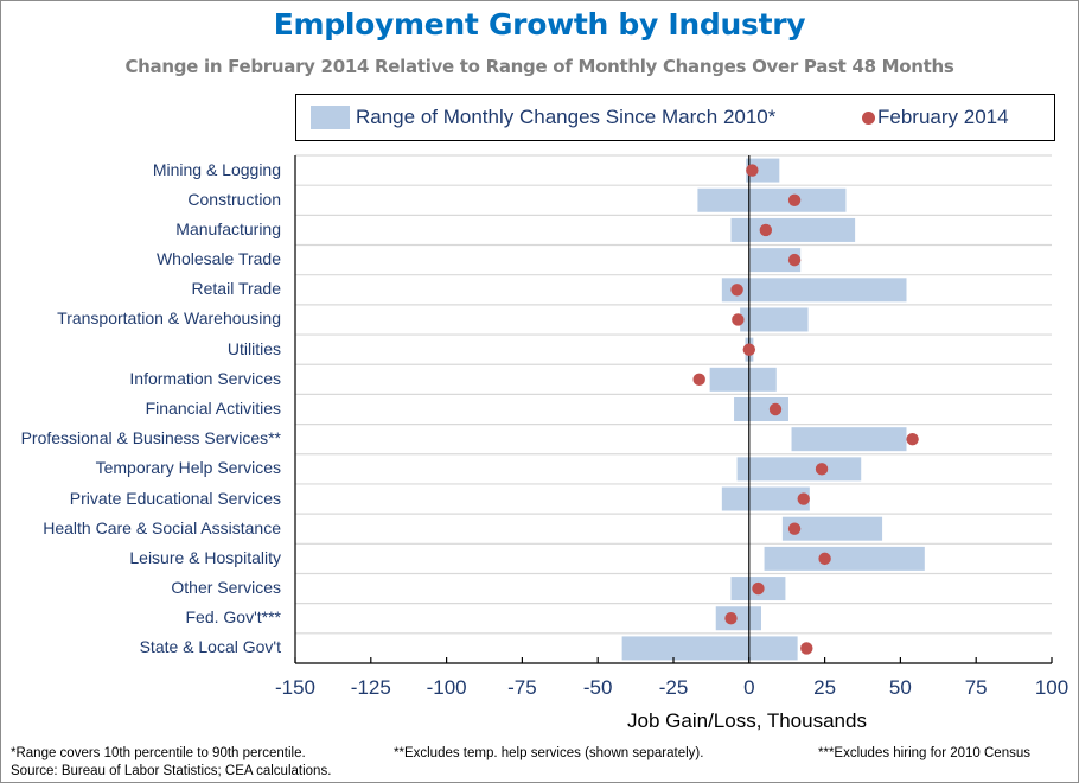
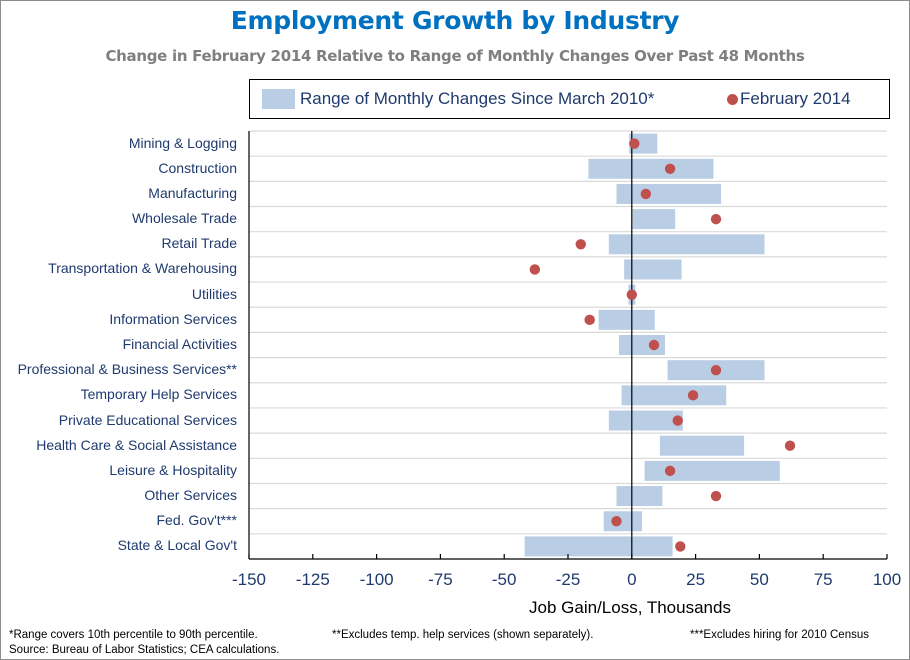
February 2014/Wholesale Trade: 15 -> 33
February 2014/Retail Trade: -4 -> -20
February 2014/Transportation & Warehousing: -4 -> -38
February 2014/Professional & Business Services**: 54 -> 33
February 2014/Health Care & Social Assistance: 15 -> 62
February 2014/Leisure & Hospitality: 25 -> 15
February 2014/Other Services: 3 -> 33
